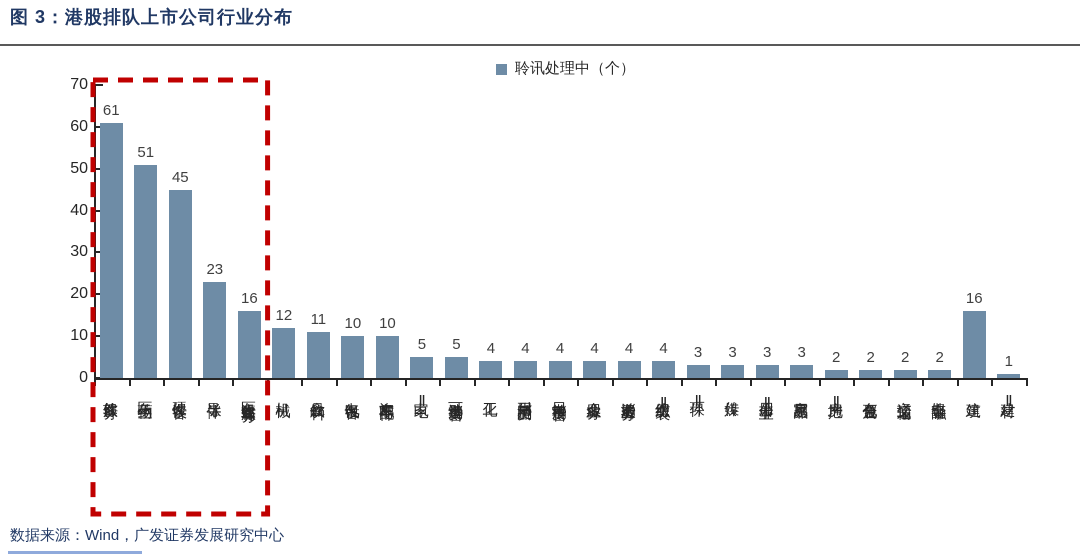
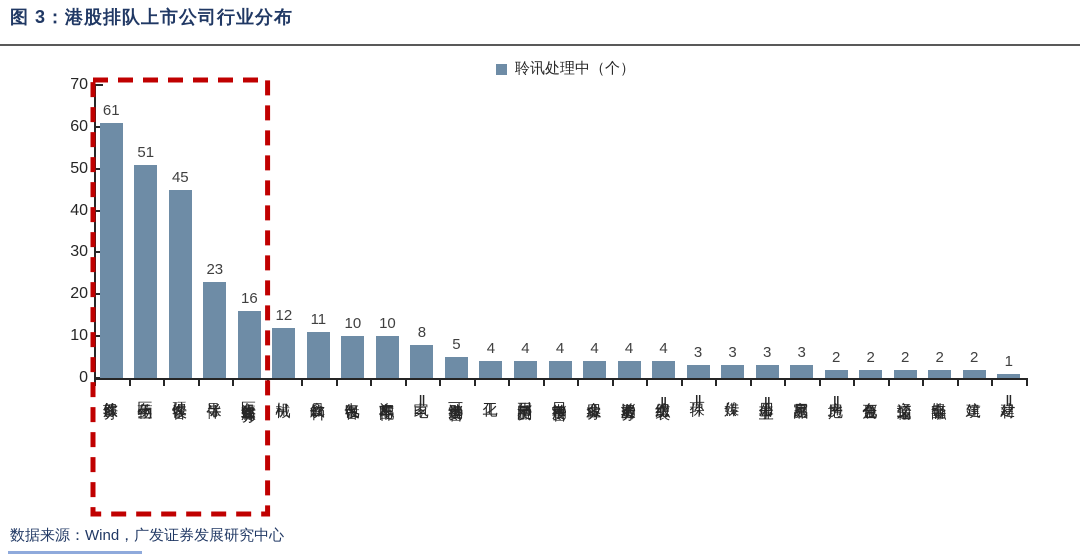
家电Ⅱ: 5 -> 8
建筑: 16 -> 2
